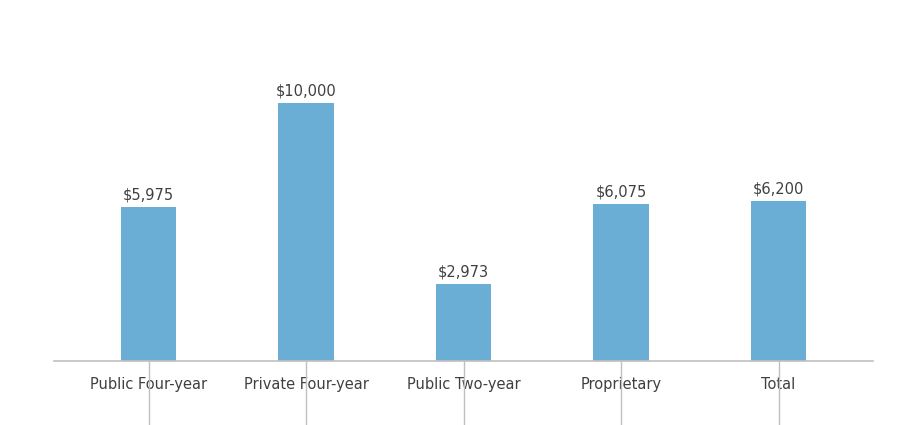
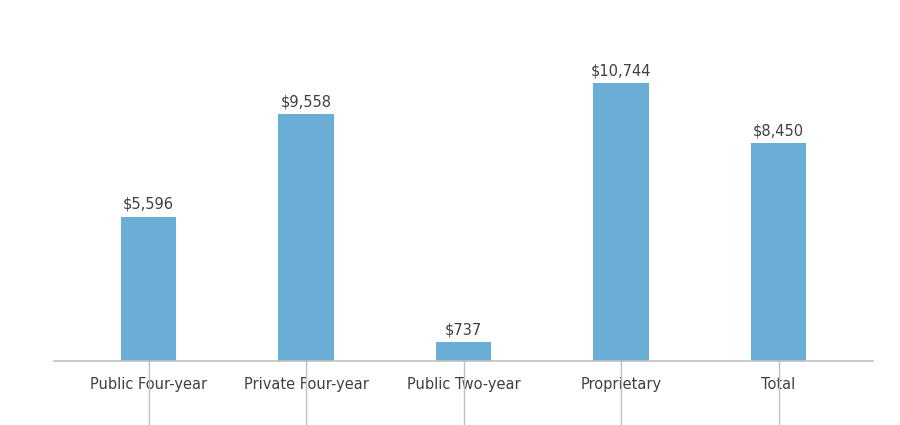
Public Four-year: $5,975 -> $5,596
Private Four-year: $10,000 -> $9,558
Public Two-year: $2,973 -> $737
Proprietary: $6,075 -> $10,744
Total: $6,200 -> $8,450
